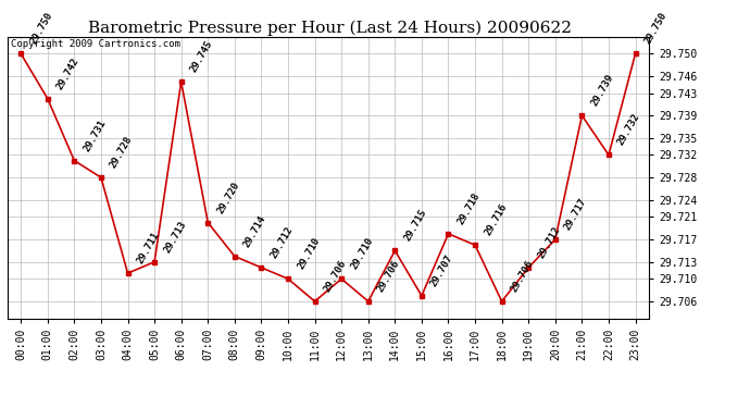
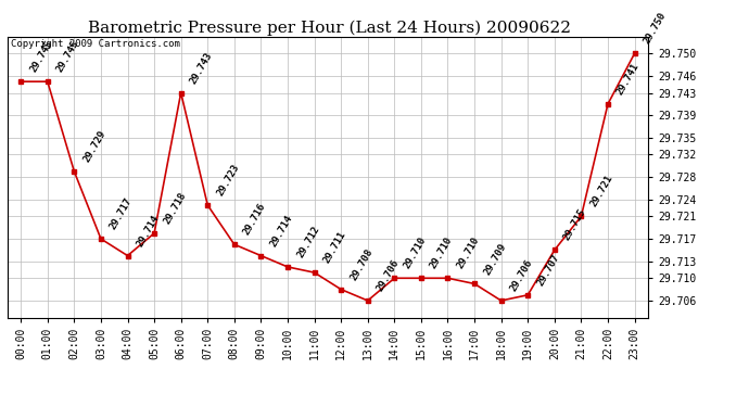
00:00: 29.750 -> 29.745
01:00: 29.742 -> 29.745
02:00: 29.731 -> 29.729
03:00: 29.728 -> 29.717
04:00: 29.711 -> 29.714
05:00: 29.713 -> 29.718
06:00: 29.745 -> 29.743
07:00: 29.720 -> 29.723
08:00: 29.714 -> 29.716
09:00: 29.712 -> 29.714
10:00: 29.710 -> 29.712
11:00: 29.706 -> 29.711
12:00: 29.710 -> 29.708
14:00: 29.715 -> 29.710
15:00: 29.707 -> 29.710
16:00: 29.718 -> 29.710
17:00: 29.716 -> 29.709
19:00: 29.712 -> 29.707
20:00: 29.717 -> 29.715
21:00: 29.739 -> 29.721
22:00: 29.732 -> 29.741
